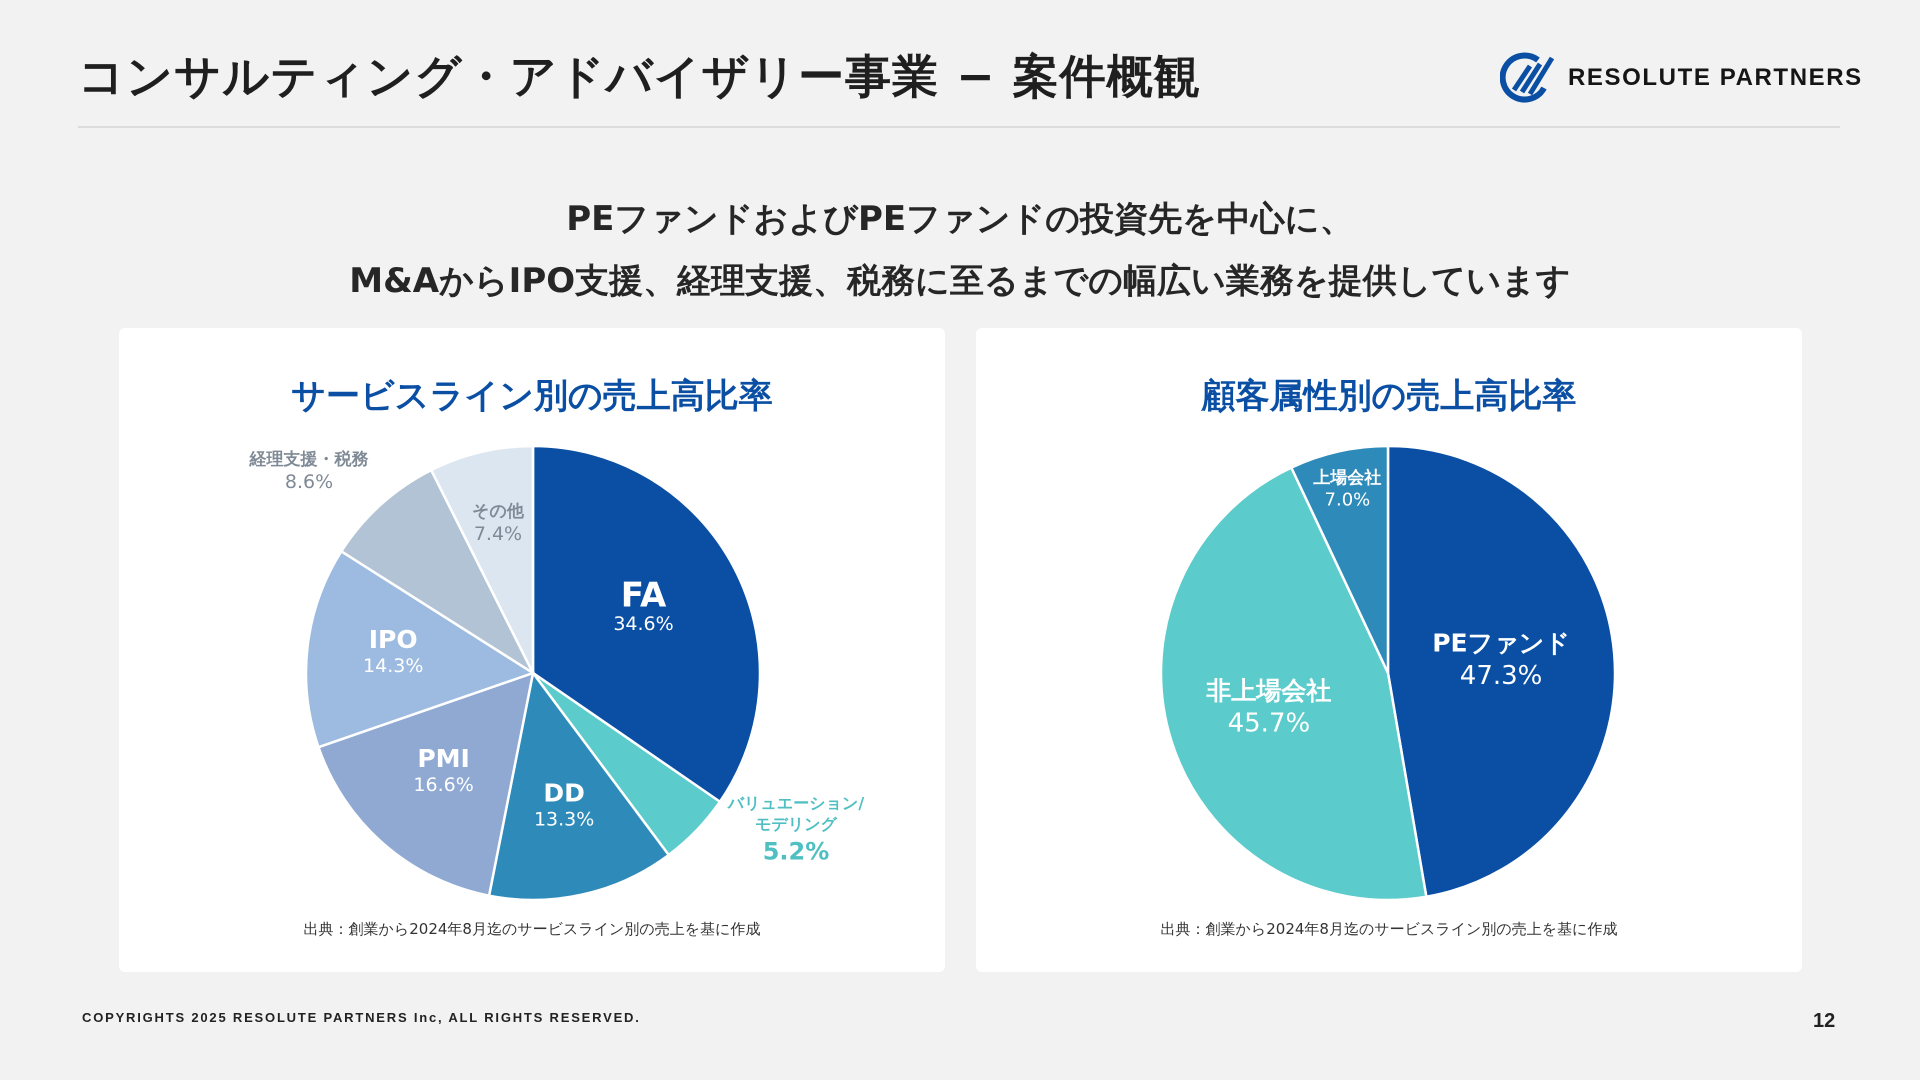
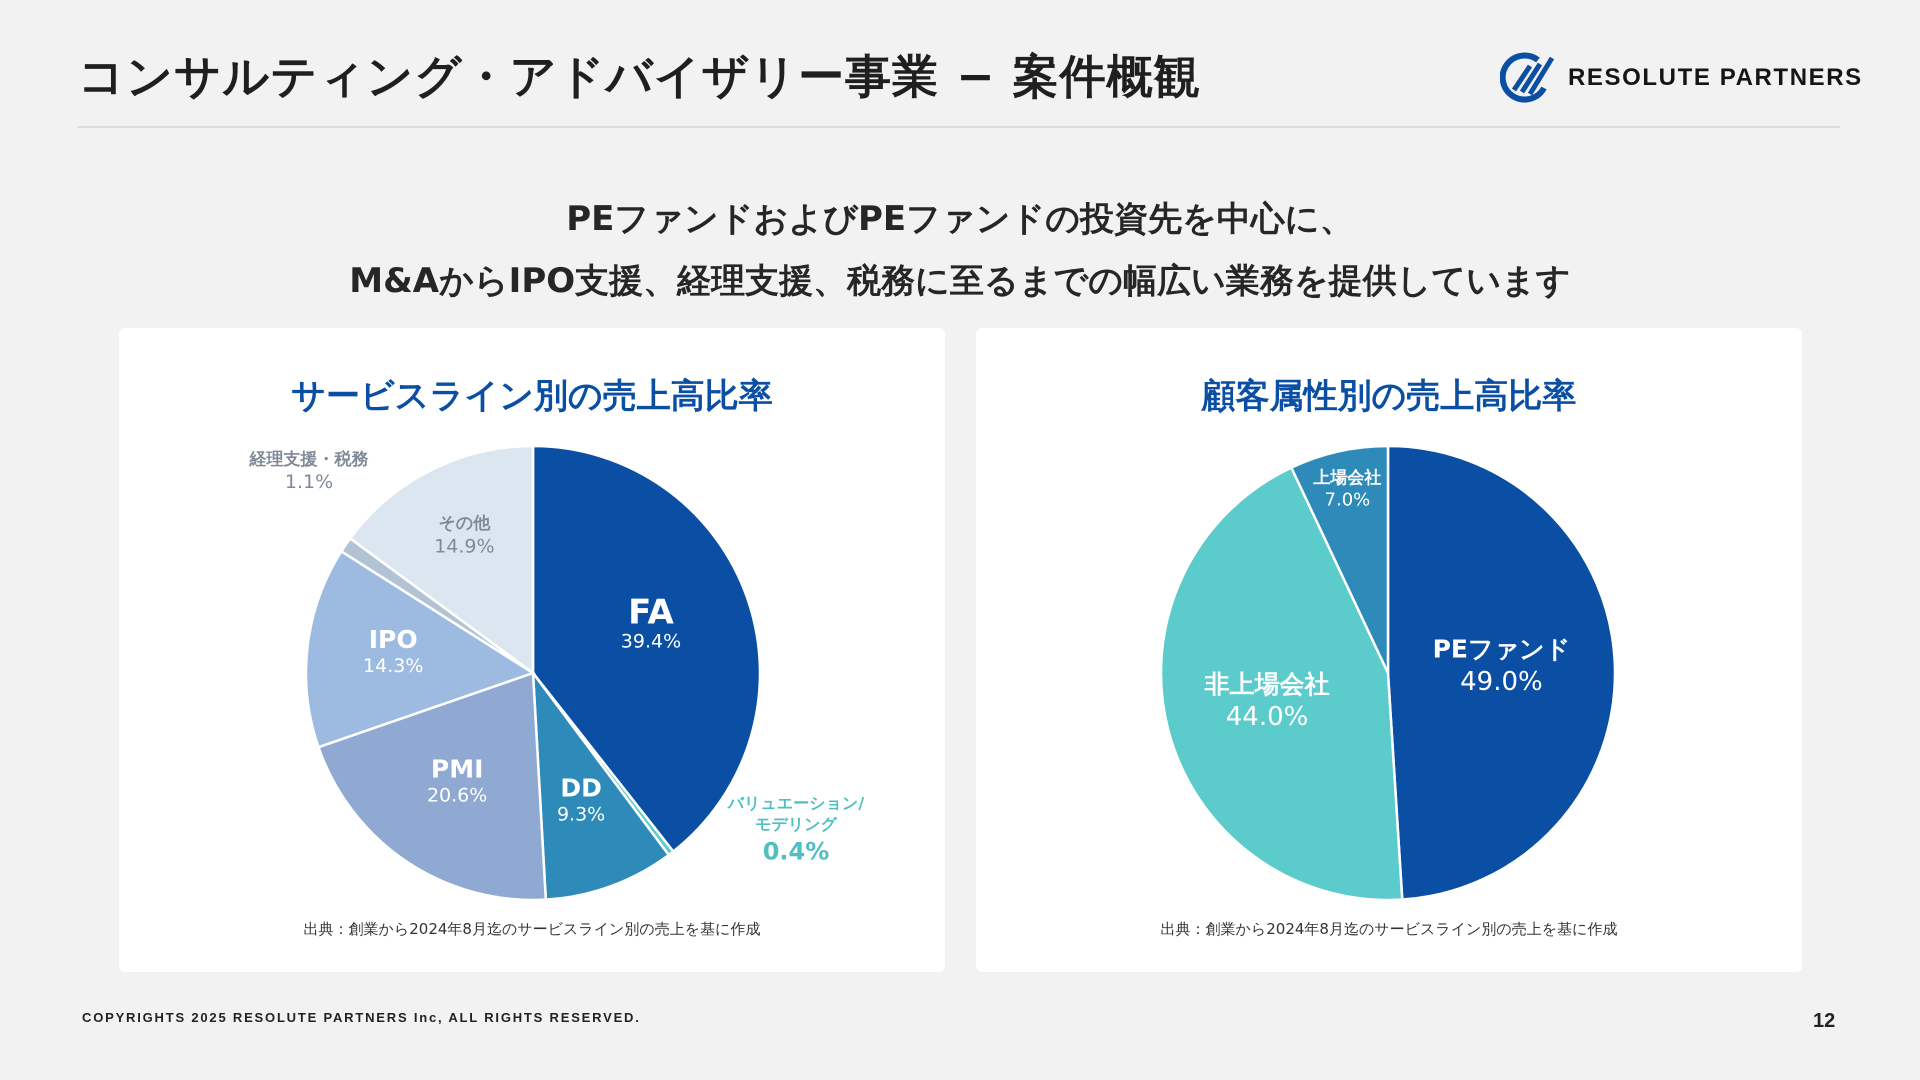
サービスライン別の売上高比率/FA: 34.6% -> 39.4%
サービスライン別の売上高比率/バリュエーション/モデリング: 5.2% -> 0.4%
サービスライン別の売上高比率/DD: 13.3% -> 9.3%
サービスライン別の売上高比率/PMI: 16.6% -> 20.6%
サービスライン別の売上高比率/経理支援・税務: 8.6% -> 1.1%
サービスライン別の売上高比率/その他: 7.4% -> 14.9%
顧客属性別の売上高比率/PEファンド: 47.3% -> 49.0%
顧客属性別の売上高比率/非上場会社: 45.7% -> 44.0%
